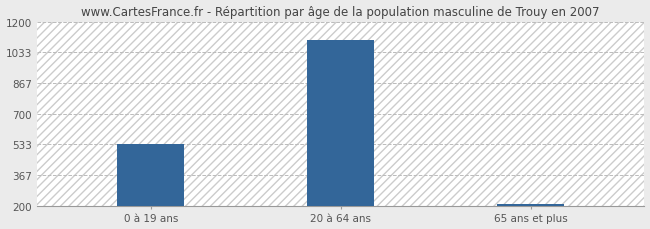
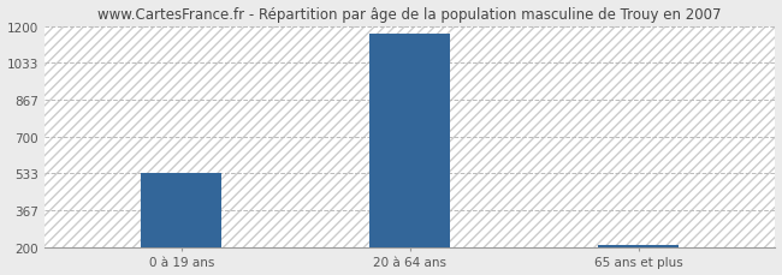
20 à 64 ans: 1100 -> 1170
